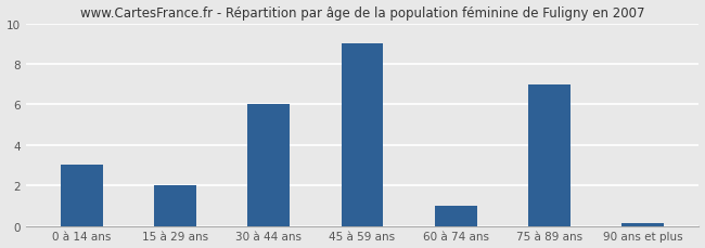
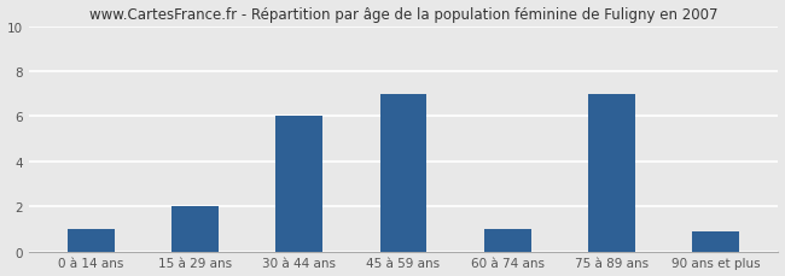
0 à 14 ans: 3.0 -> 1.0
45 à 59 ans: 9.0 -> 7.0
90 ans et plus: 0.1 -> 0.9
